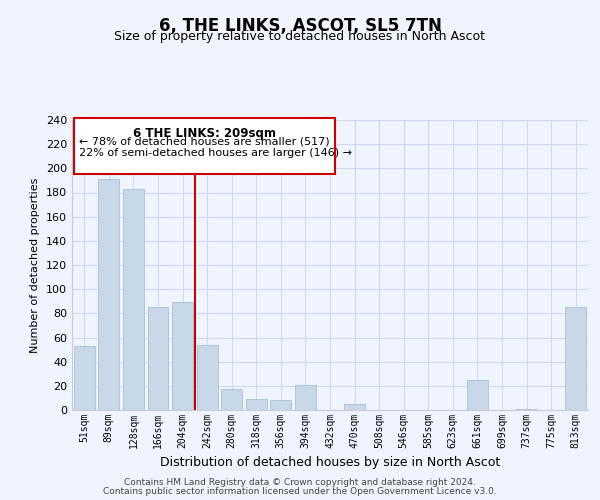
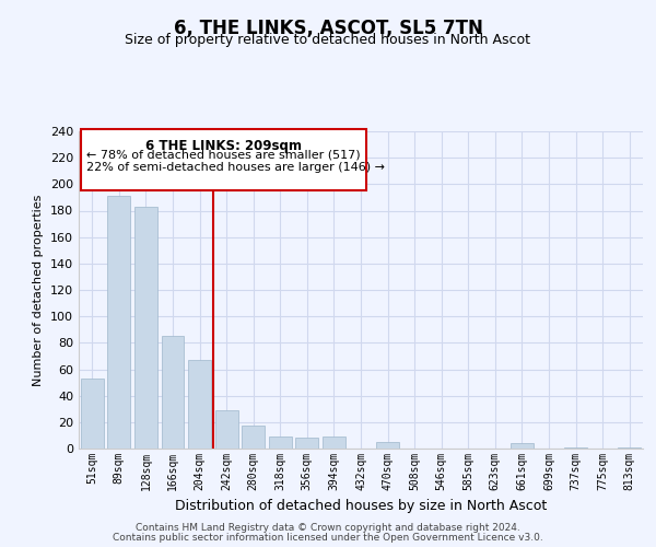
204sqm: 89 -> 67
242sqm: 54 -> 29
394sqm: 21 -> 9
661sqm: 25 -> 4
813sqm: 85 -> 1
